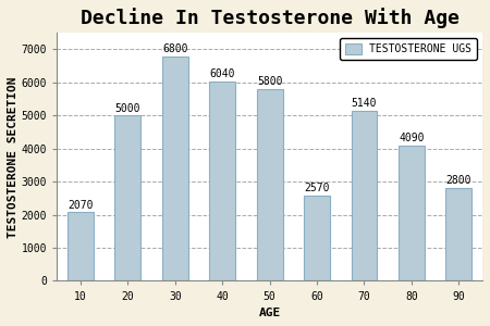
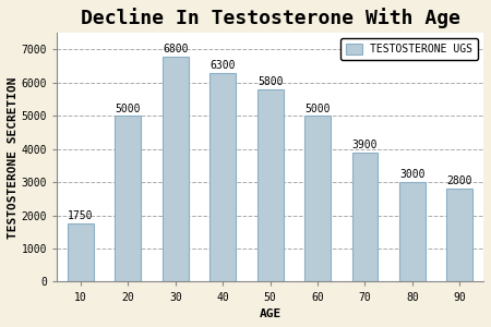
10: 2070 -> 1750
40: 6040 -> 6300
60: 2570 -> 5000
70: 5140 -> 3900
80: 4090 -> 3000
